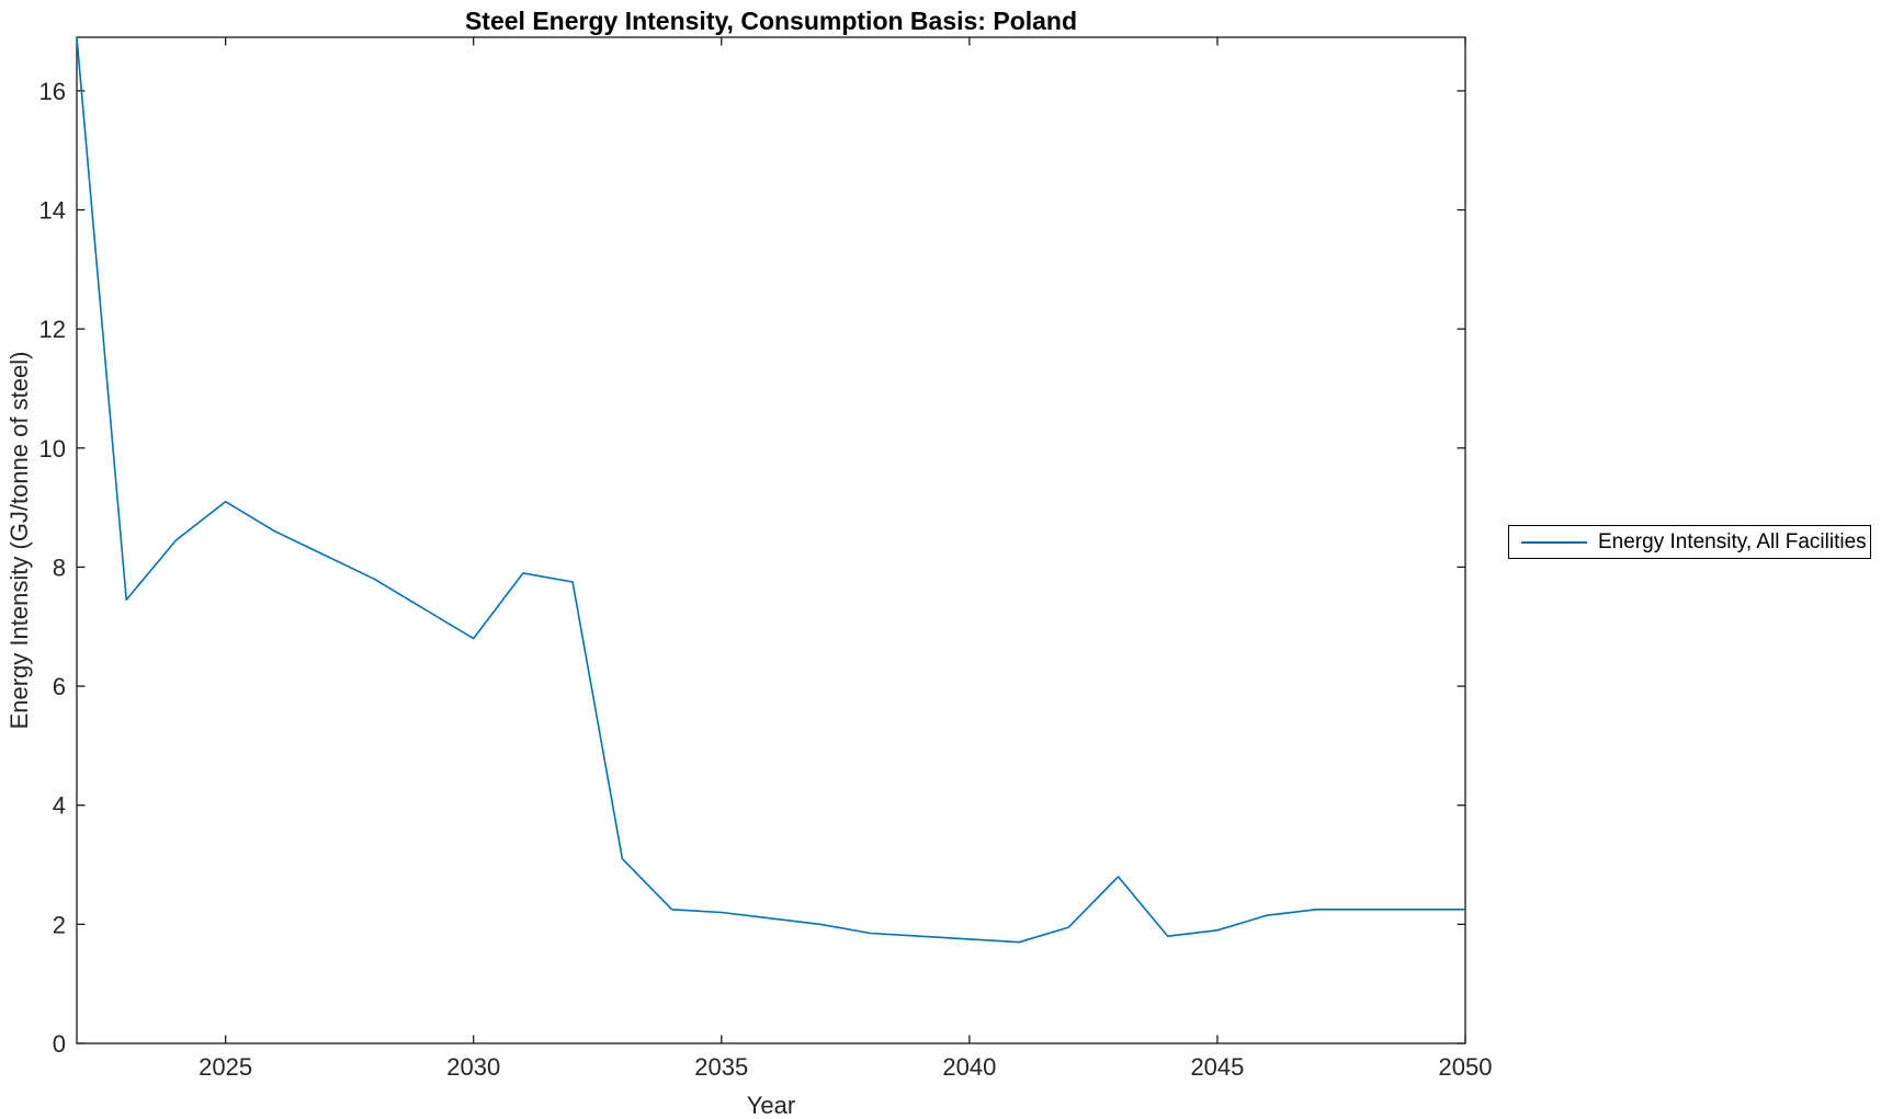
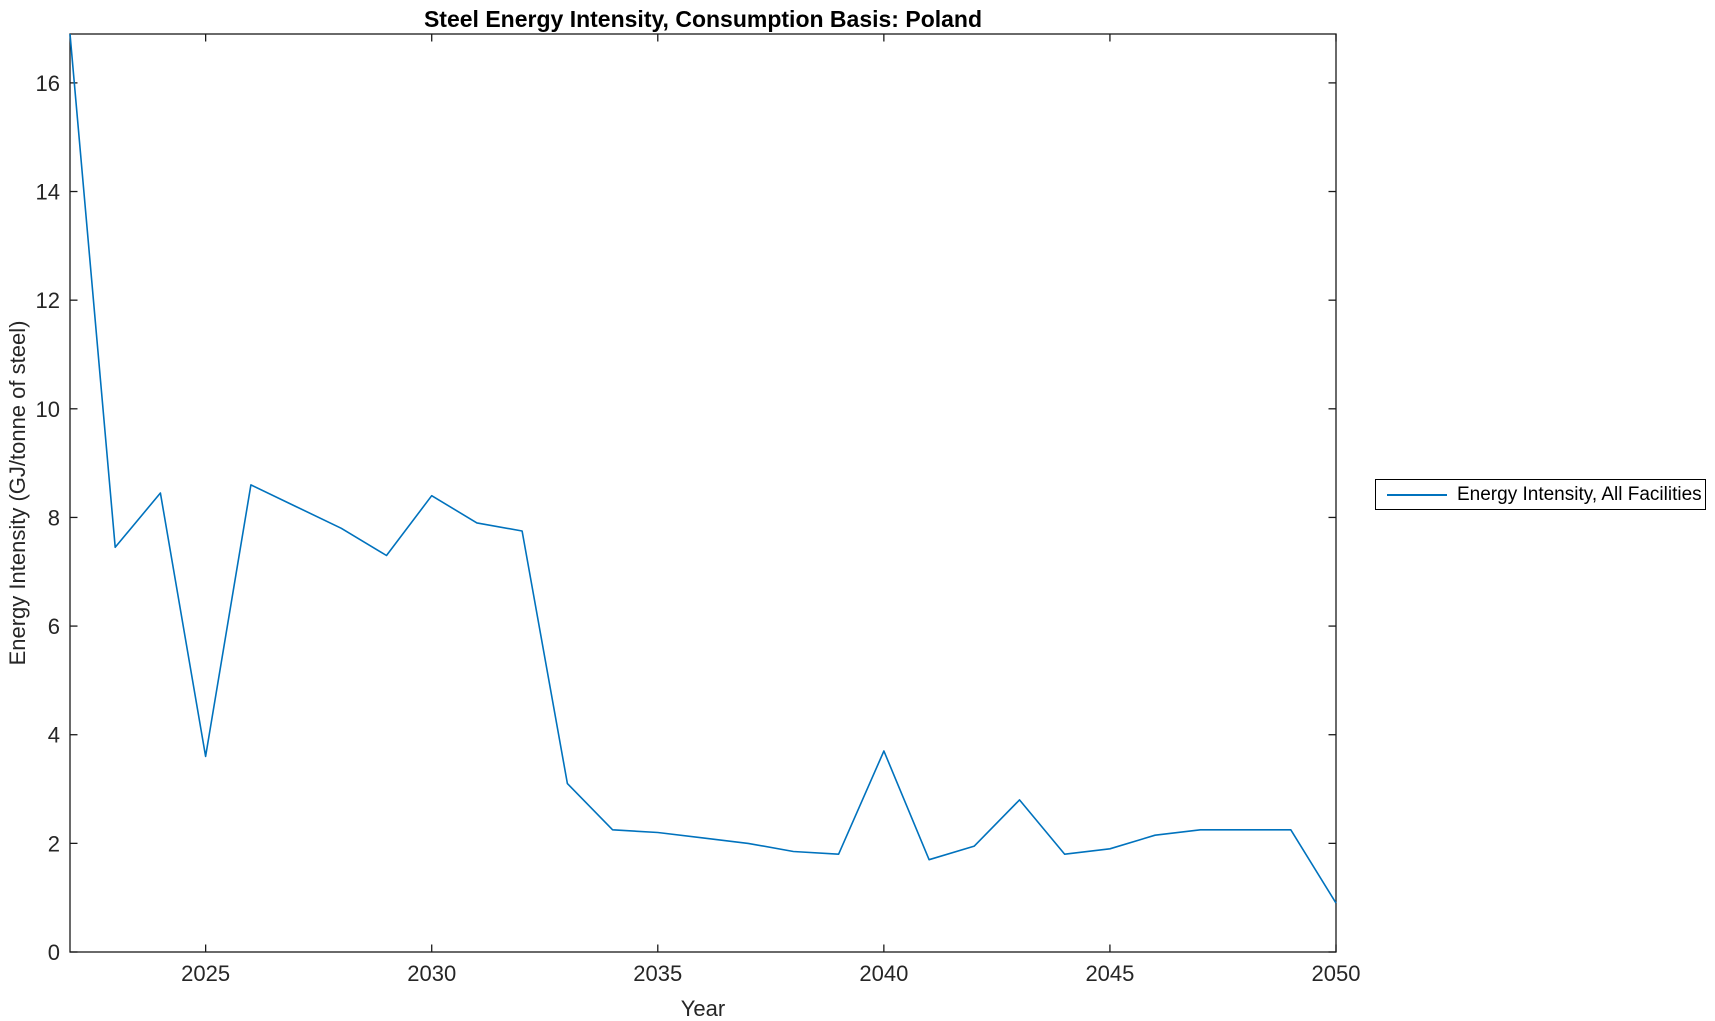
2025: 9.1 -> 3.6
2030: 6.8 -> 8.4
2040: 1.8 -> 3.7
2050: 2.2 -> 0.9
